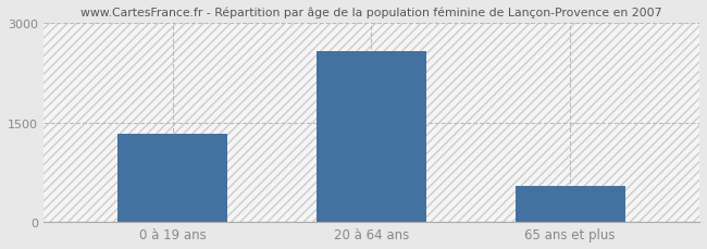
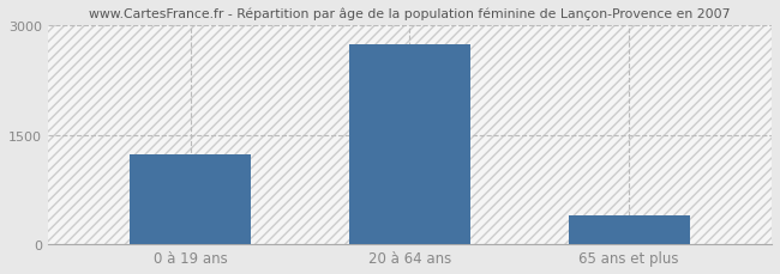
0 à 19 ans: 1340 -> 1230
20 à 64 ans: 2580 -> 2750
65 ans et plus: 540 -> 390
